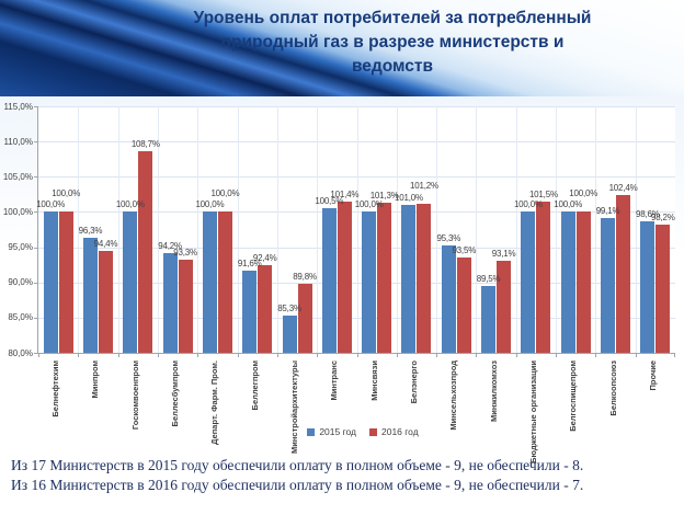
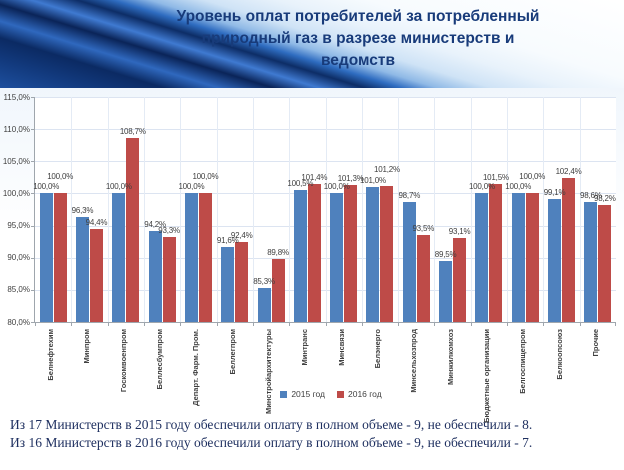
2015 год/Минсельхозпрод: 95,3% -> 98,7%
